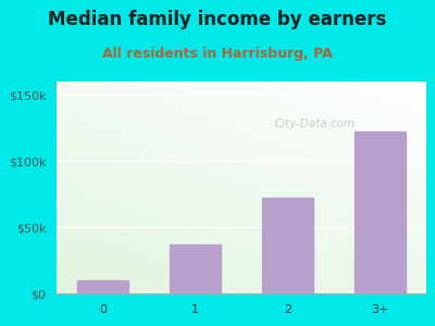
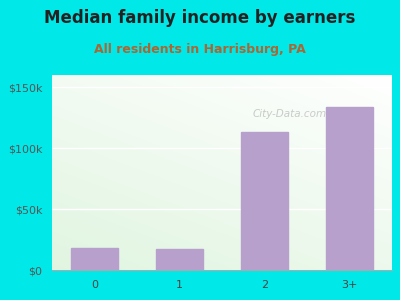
0: $10k -> $18k
1: $37k -> $17k
2: $72k -> $113k
3+: $122k -> $134k
